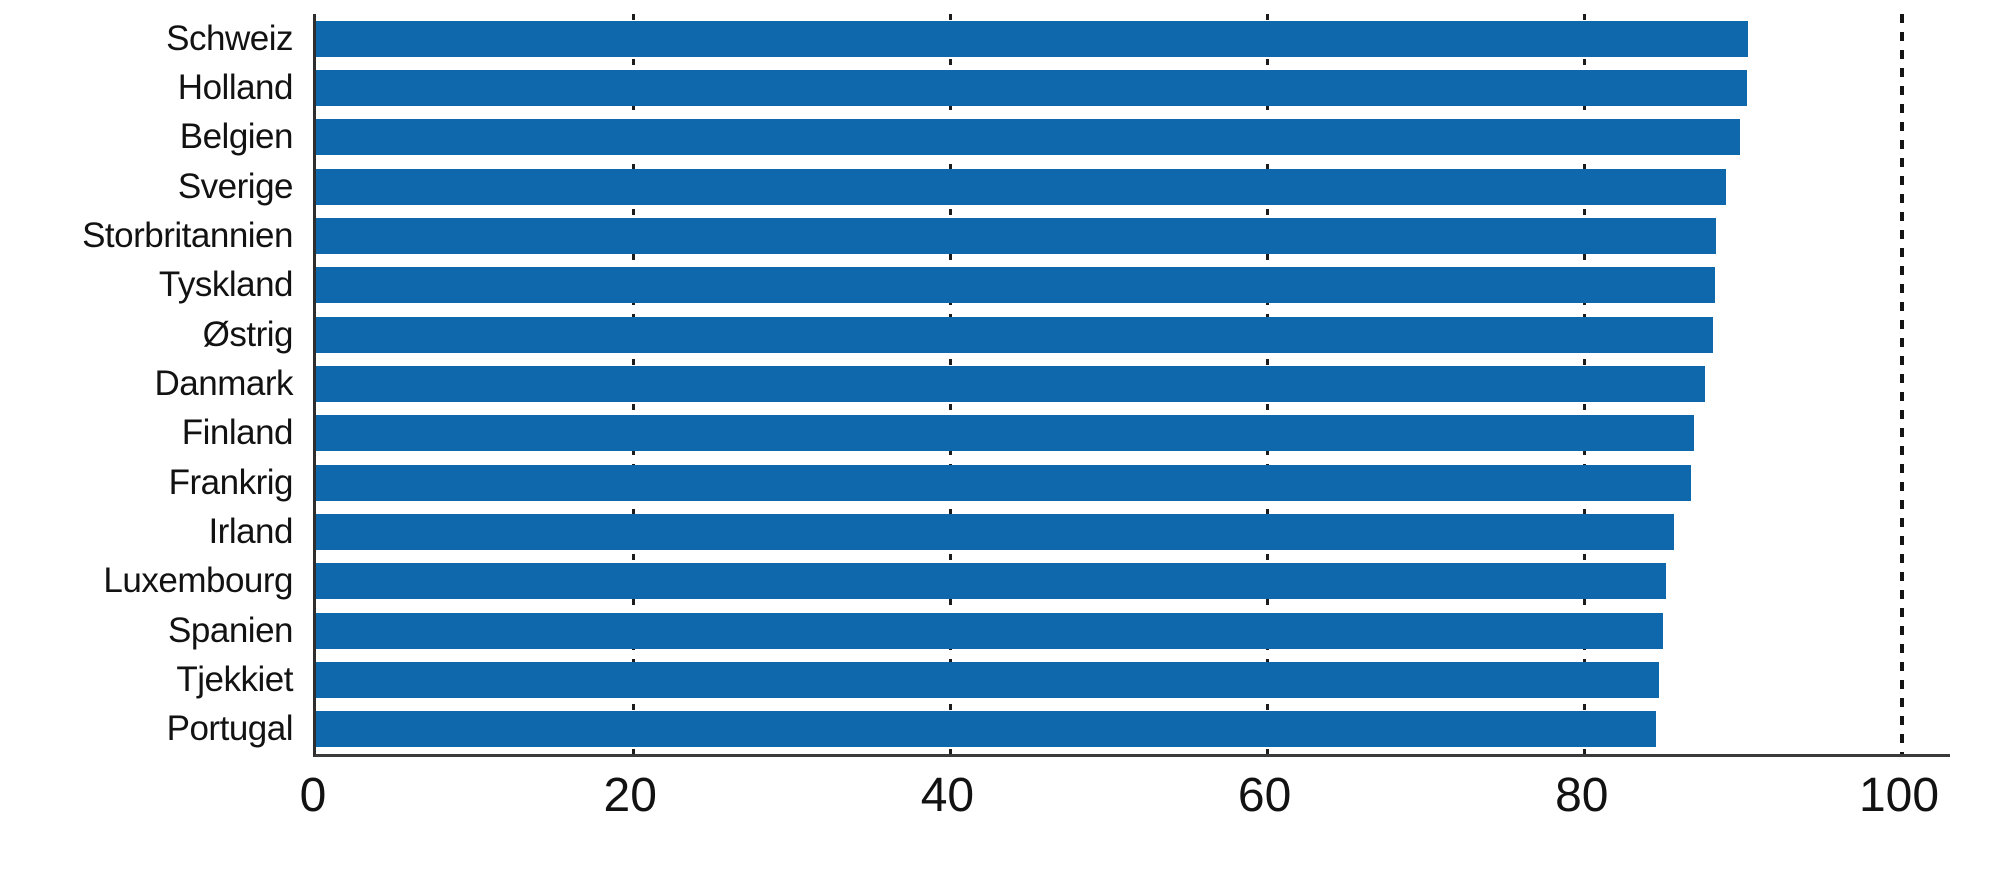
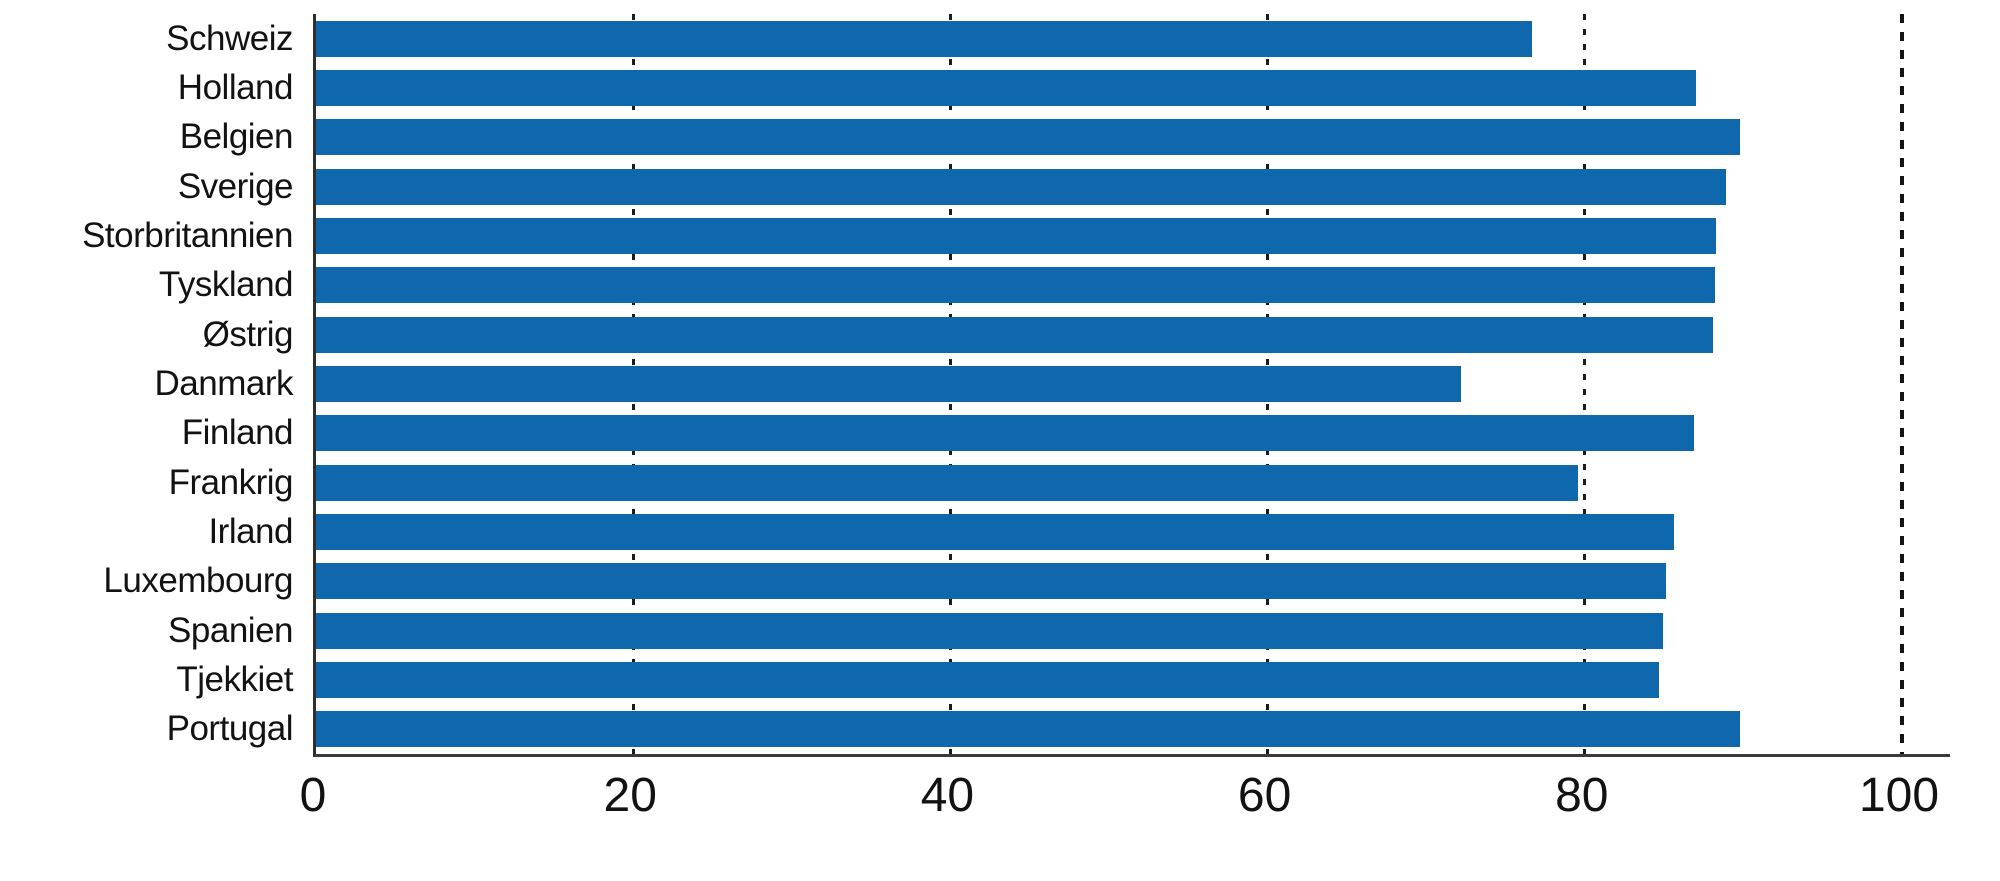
Schweiz: 90.3 -> 76.7
Holland: 90.2 -> 87.0
Danmark: 87.6 -> 72.2
Frankrig: 86.7 -> 79.6
Portugal: 84.5 -> 89.8
